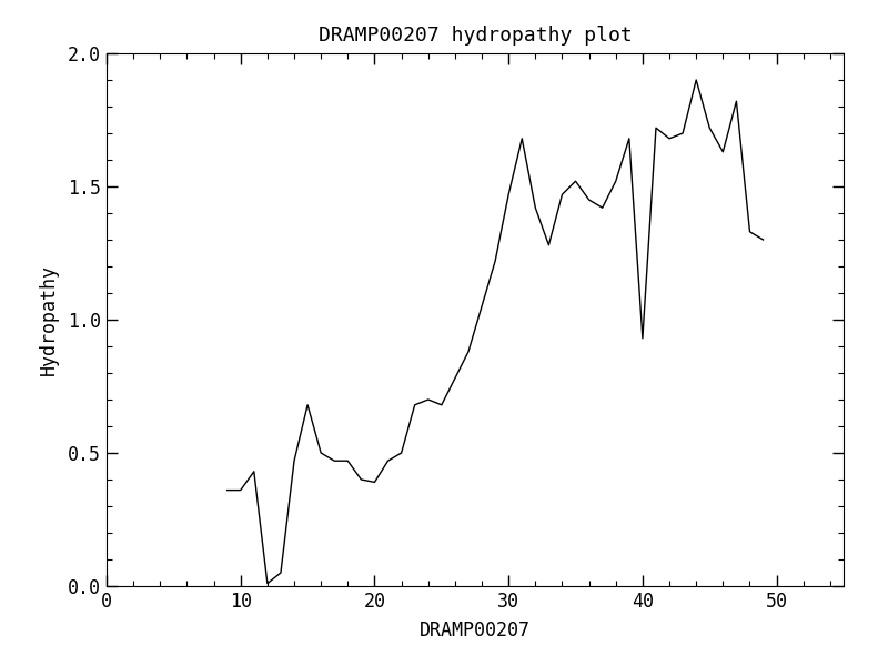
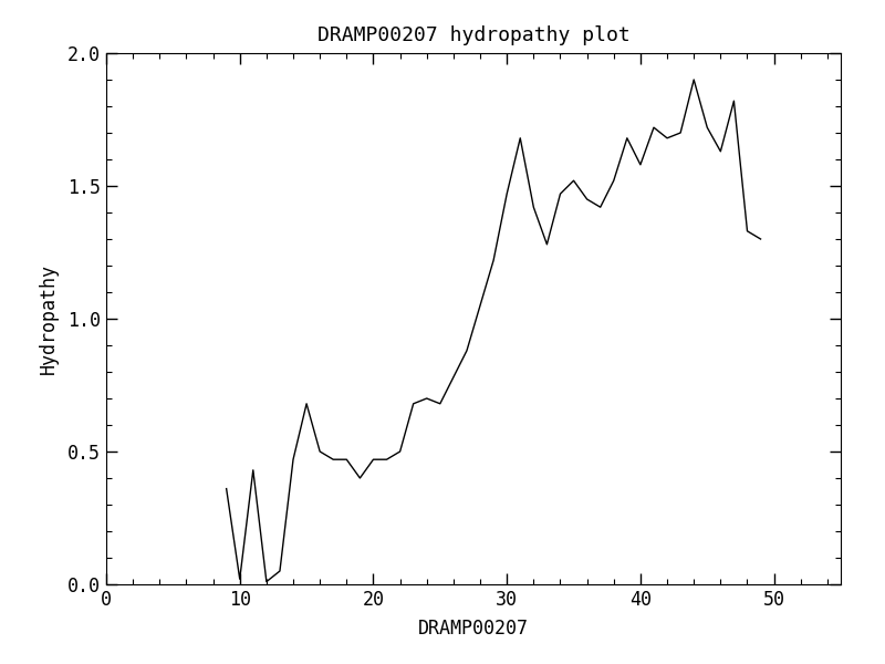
10: 0.36 -> 0.02
20: 0.39 -> 0.47
40: 0.93 -> 1.58
